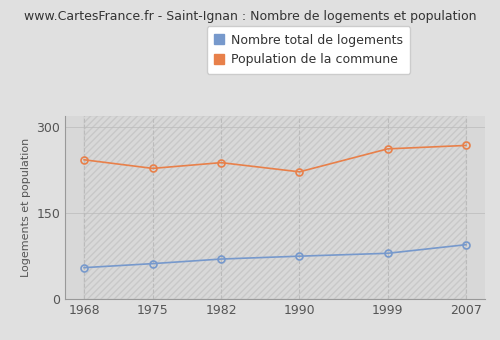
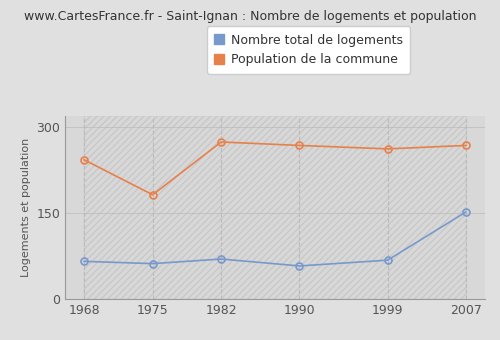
Nombre total de logements/1968: 55 -> 66
Population de la commune/1975: 228 -> 182
Population de la commune/1982: 238 -> 274
Nombre total de logements/1990: 75 -> 58
Population de la commune/1990: 222 -> 268
Nombre total de logements/1999: 80 -> 68
Nombre total de logements/2007: 95 -> 152
